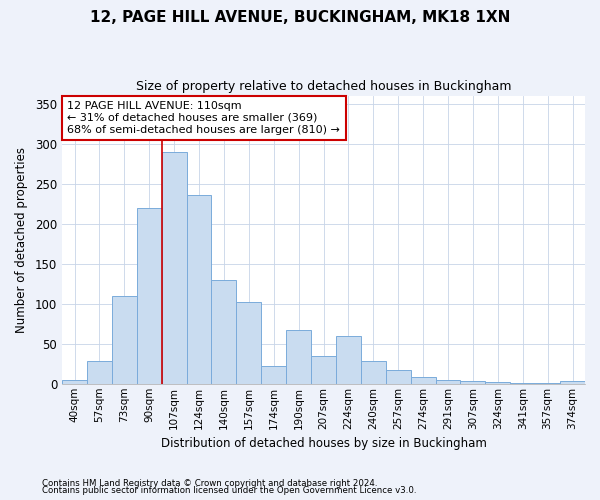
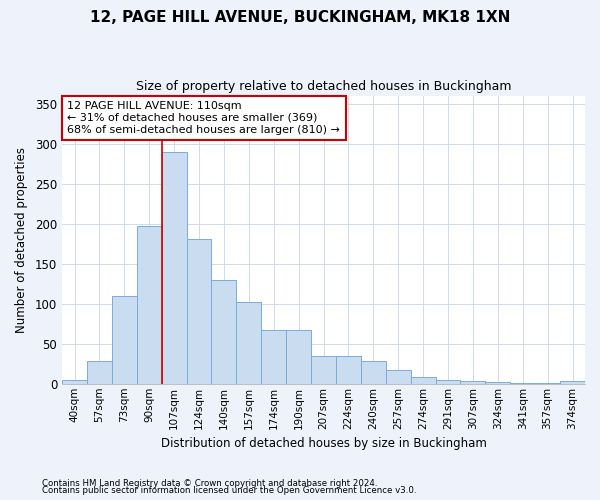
90sqm: 220 -> 197
124sqm: 236 -> 181
174sqm: 22 -> 67
224sqm: 60 -> 35
